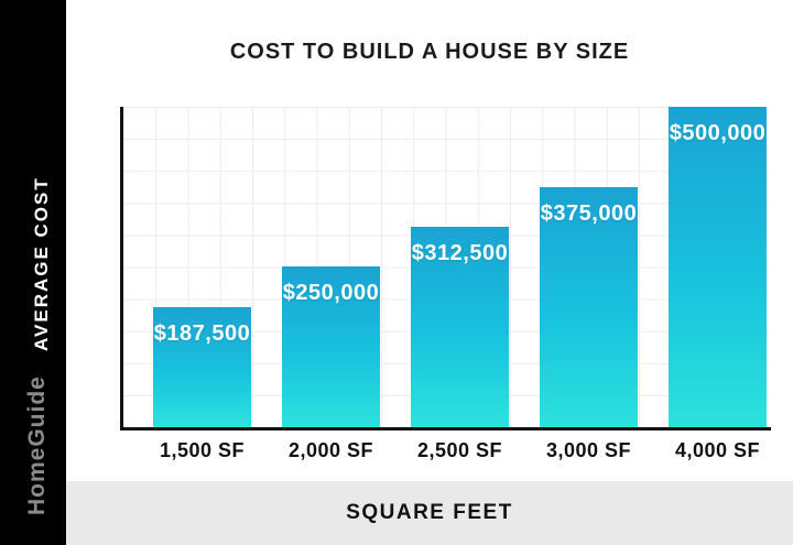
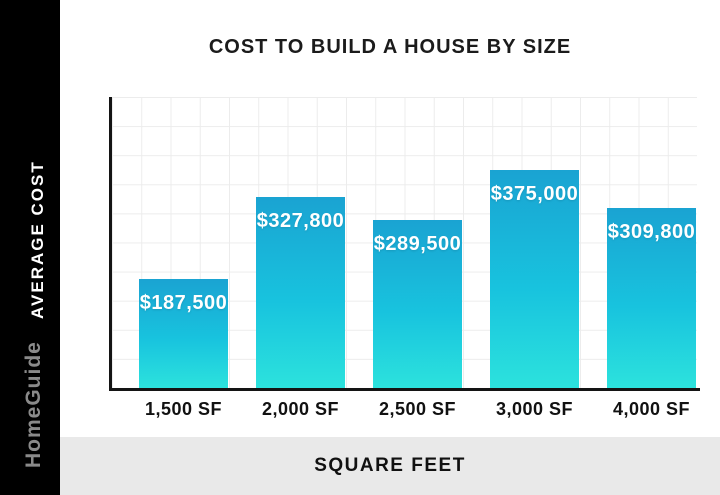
2,000 SF: $250,000 -> $327,800
2,500 SF: $312,500 -> $289,500
4,000 SF: $500,000 -> $309,800
